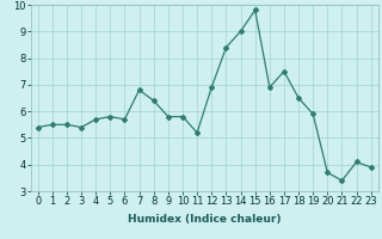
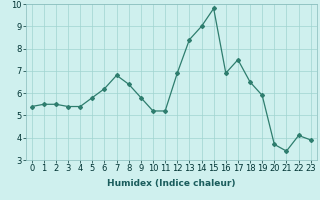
4: 5.7 -> 5.4
6: 5.7 -> 6.2
10: 5.8 -> 5.2
